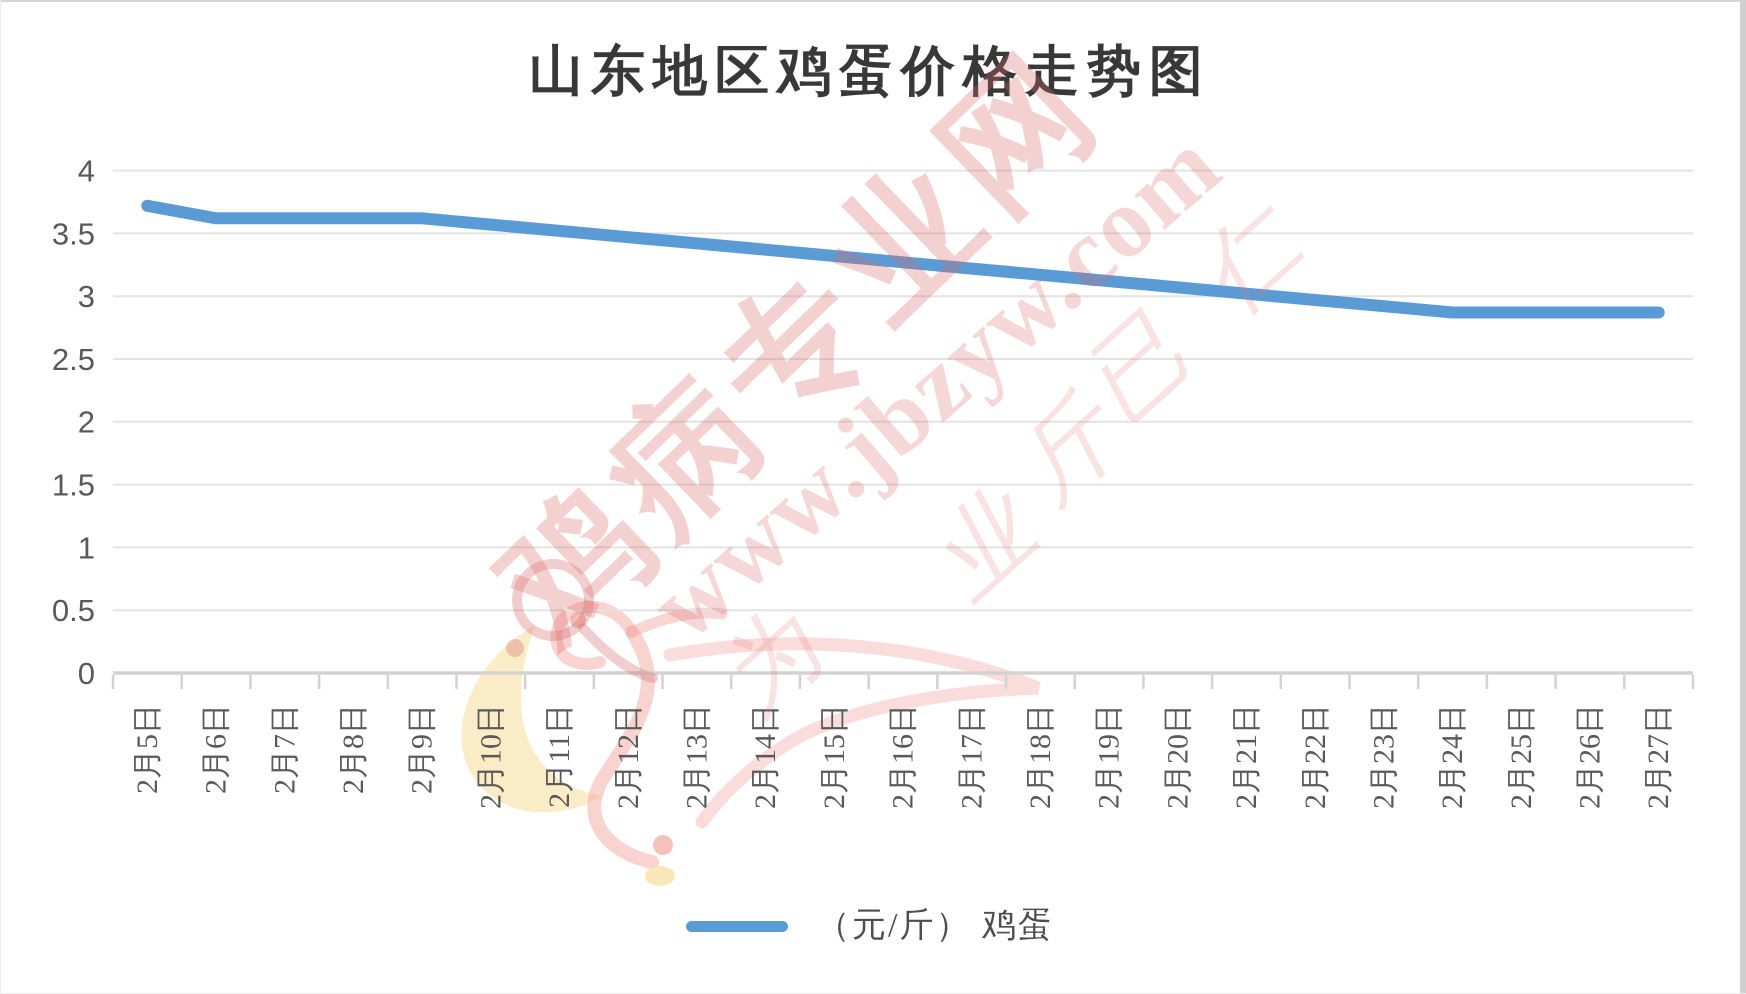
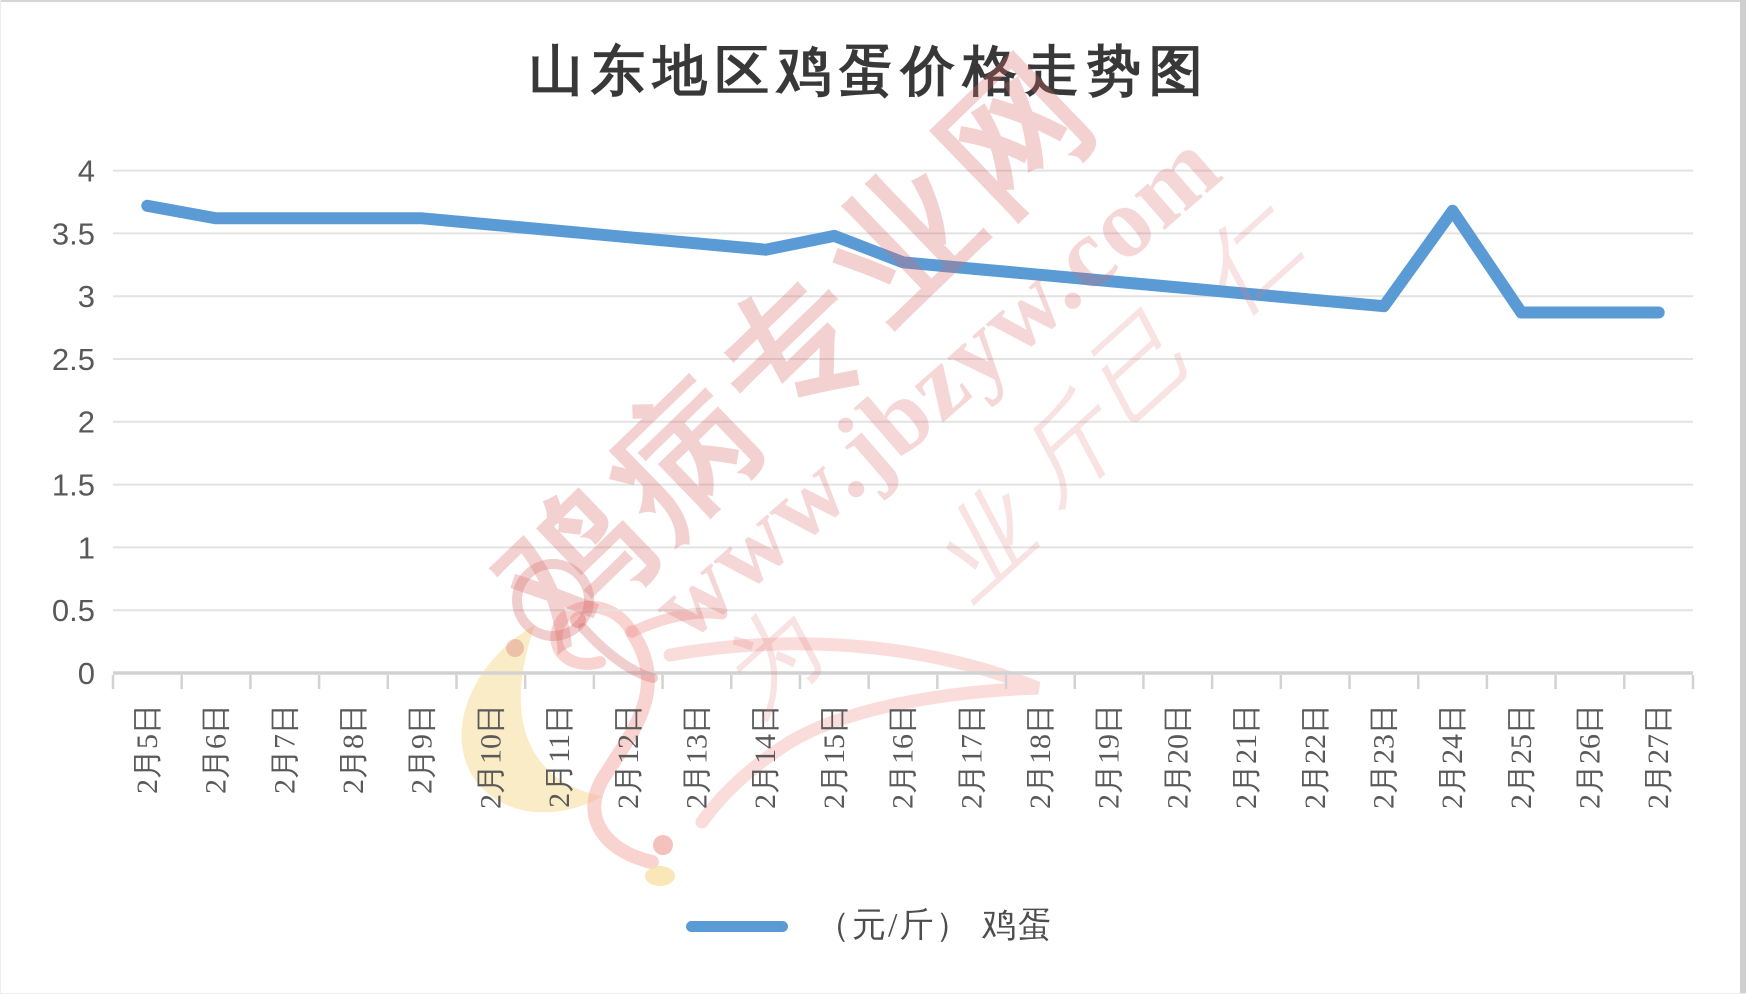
2月15日: 3.32 -> 3.48
2月24日: 2.87 -> 3.68
